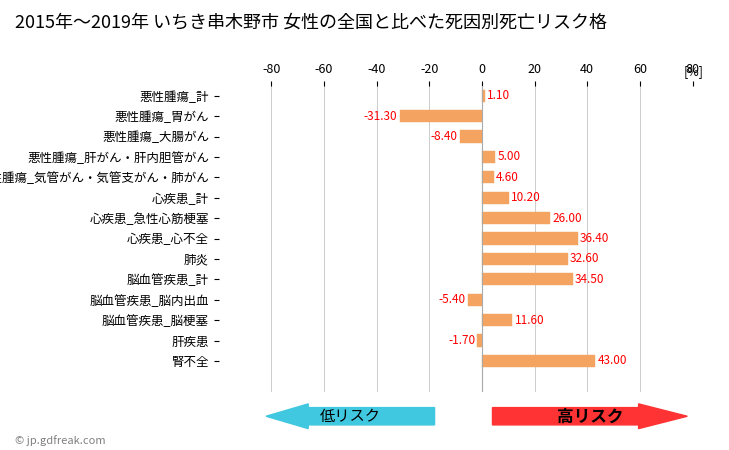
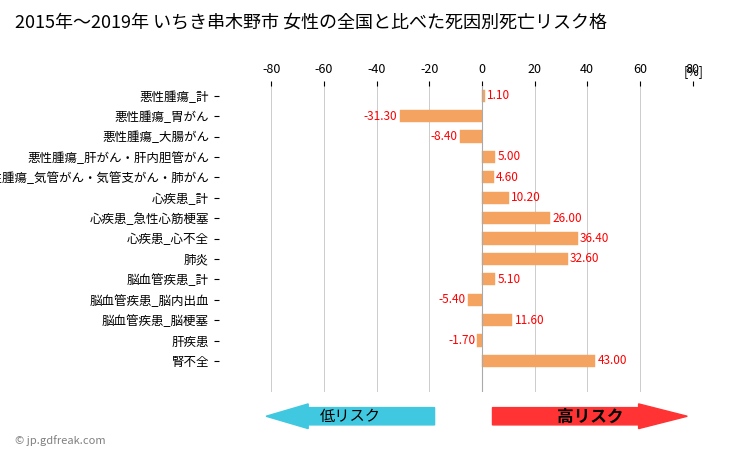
脳血管疾患_計: 34.50 -> 5.10
